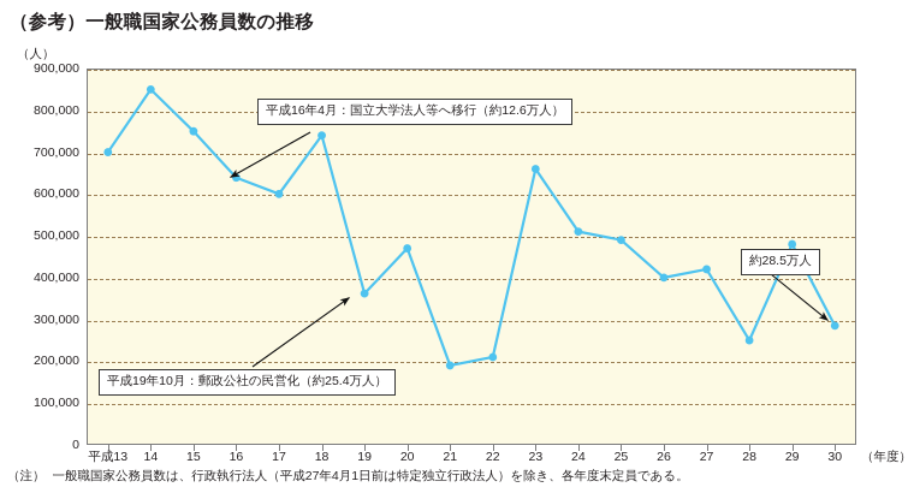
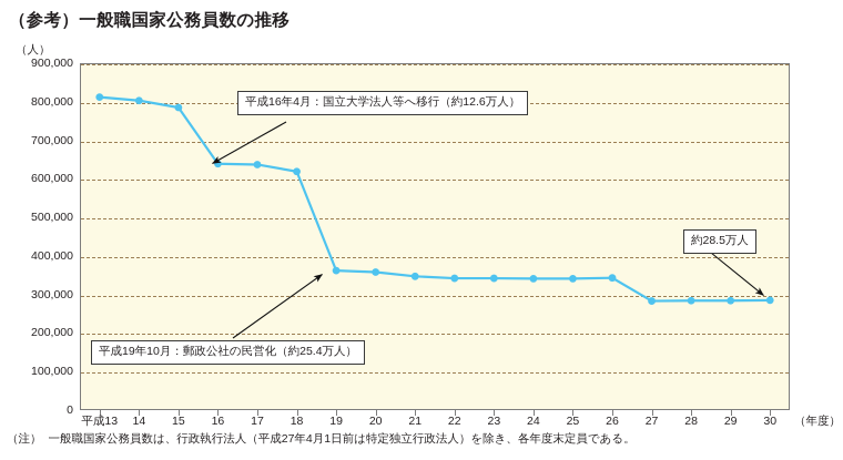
平成13: 700000 -> 810000
14: 850000 -> 800000
15: 750000 -> 780000
17: 600000 -> 640000
18: 740000 -> 620000
20: 470000 -> 360000
21: 190000 -> 350000
22: 210000 -> 340000
23: 660000 -> 340000
24: 510000 -> 340000
25: 490000 -> 340000
26: 400000 -> 340000
27: 420000 -> 280000
28: 250000 -> 280000
29: 480000 -> 280000
